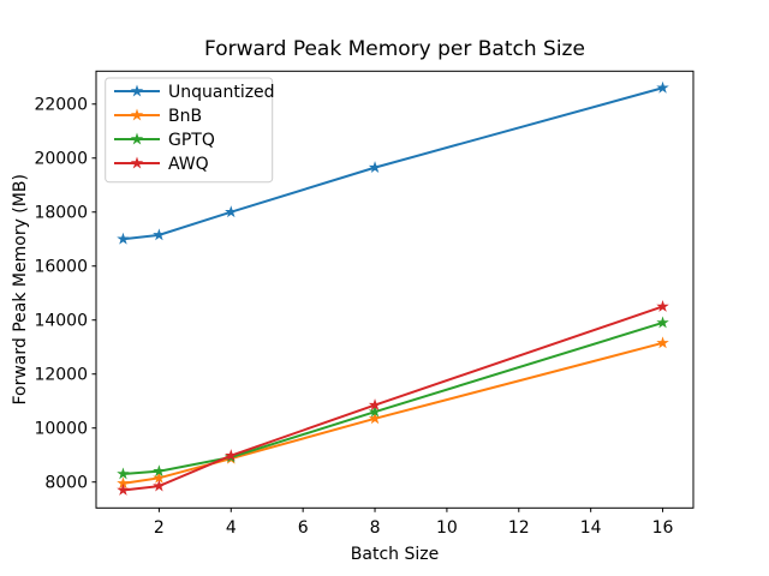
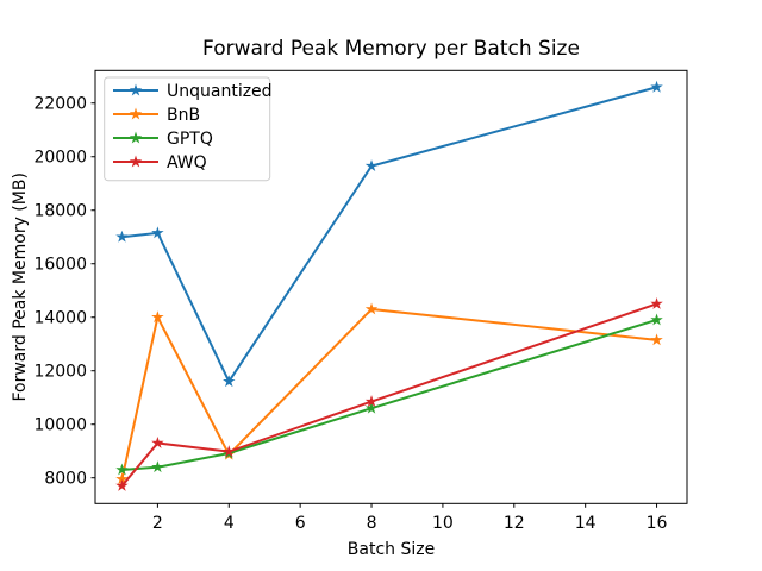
BnB/2: 8200 -> 14000
AWQ/2: 7800 -> 9300
Unquantized/4: 18000 -> 11600
BnB/8: 10400 -> 14300
